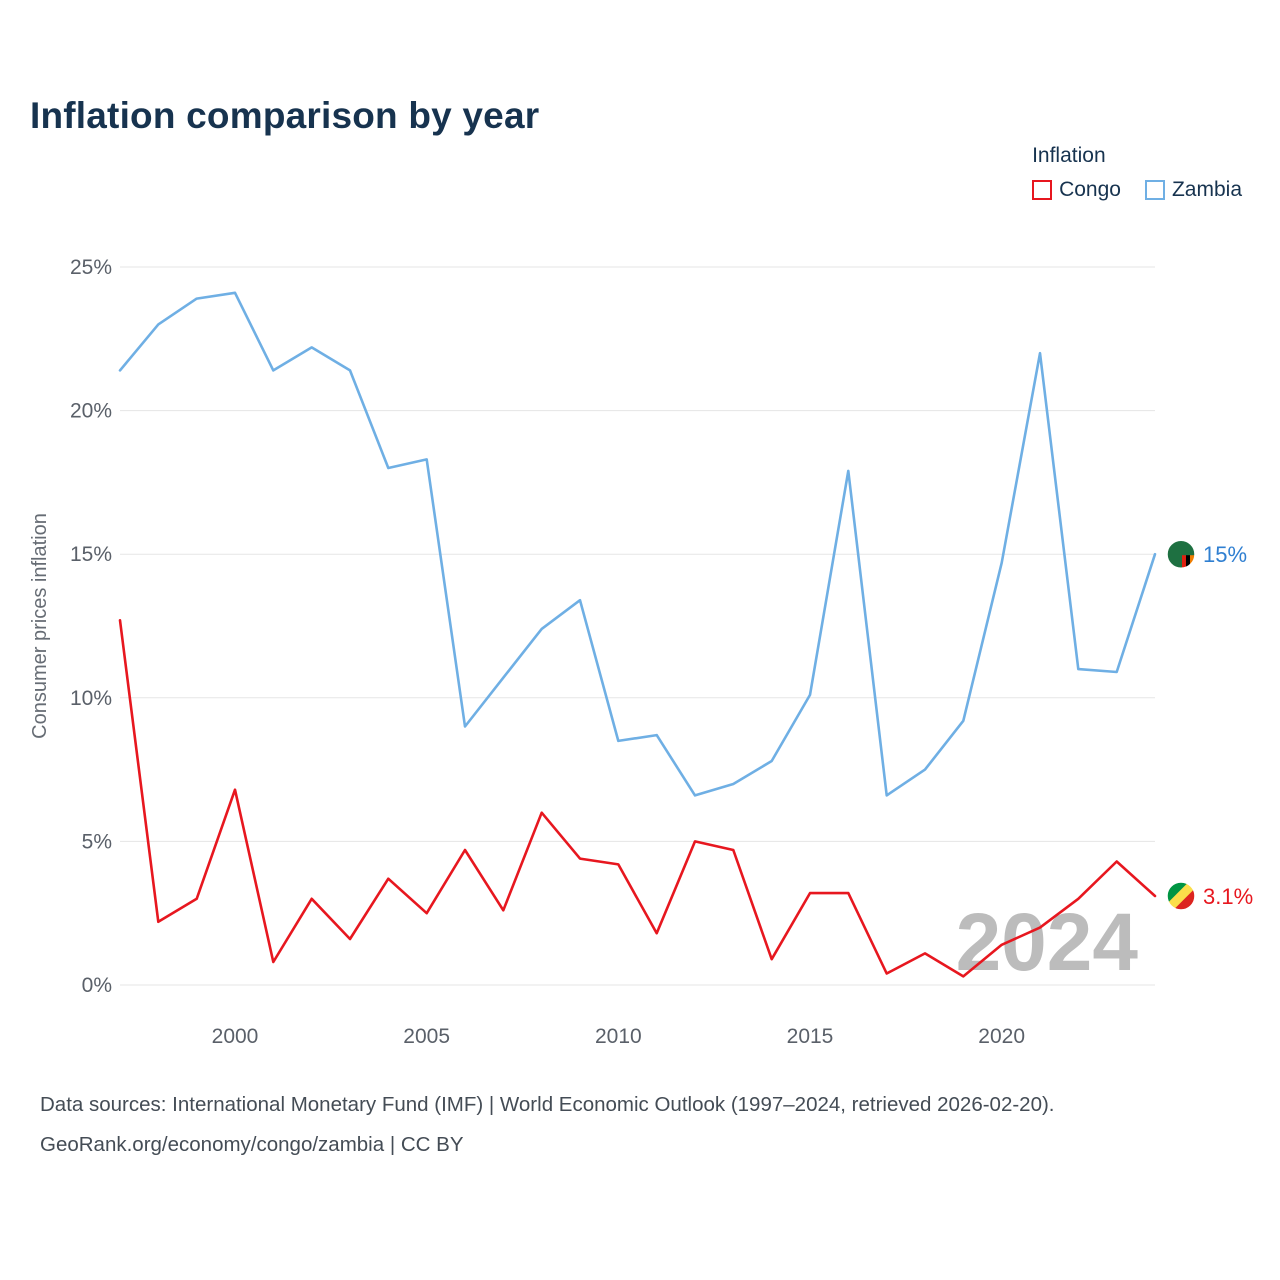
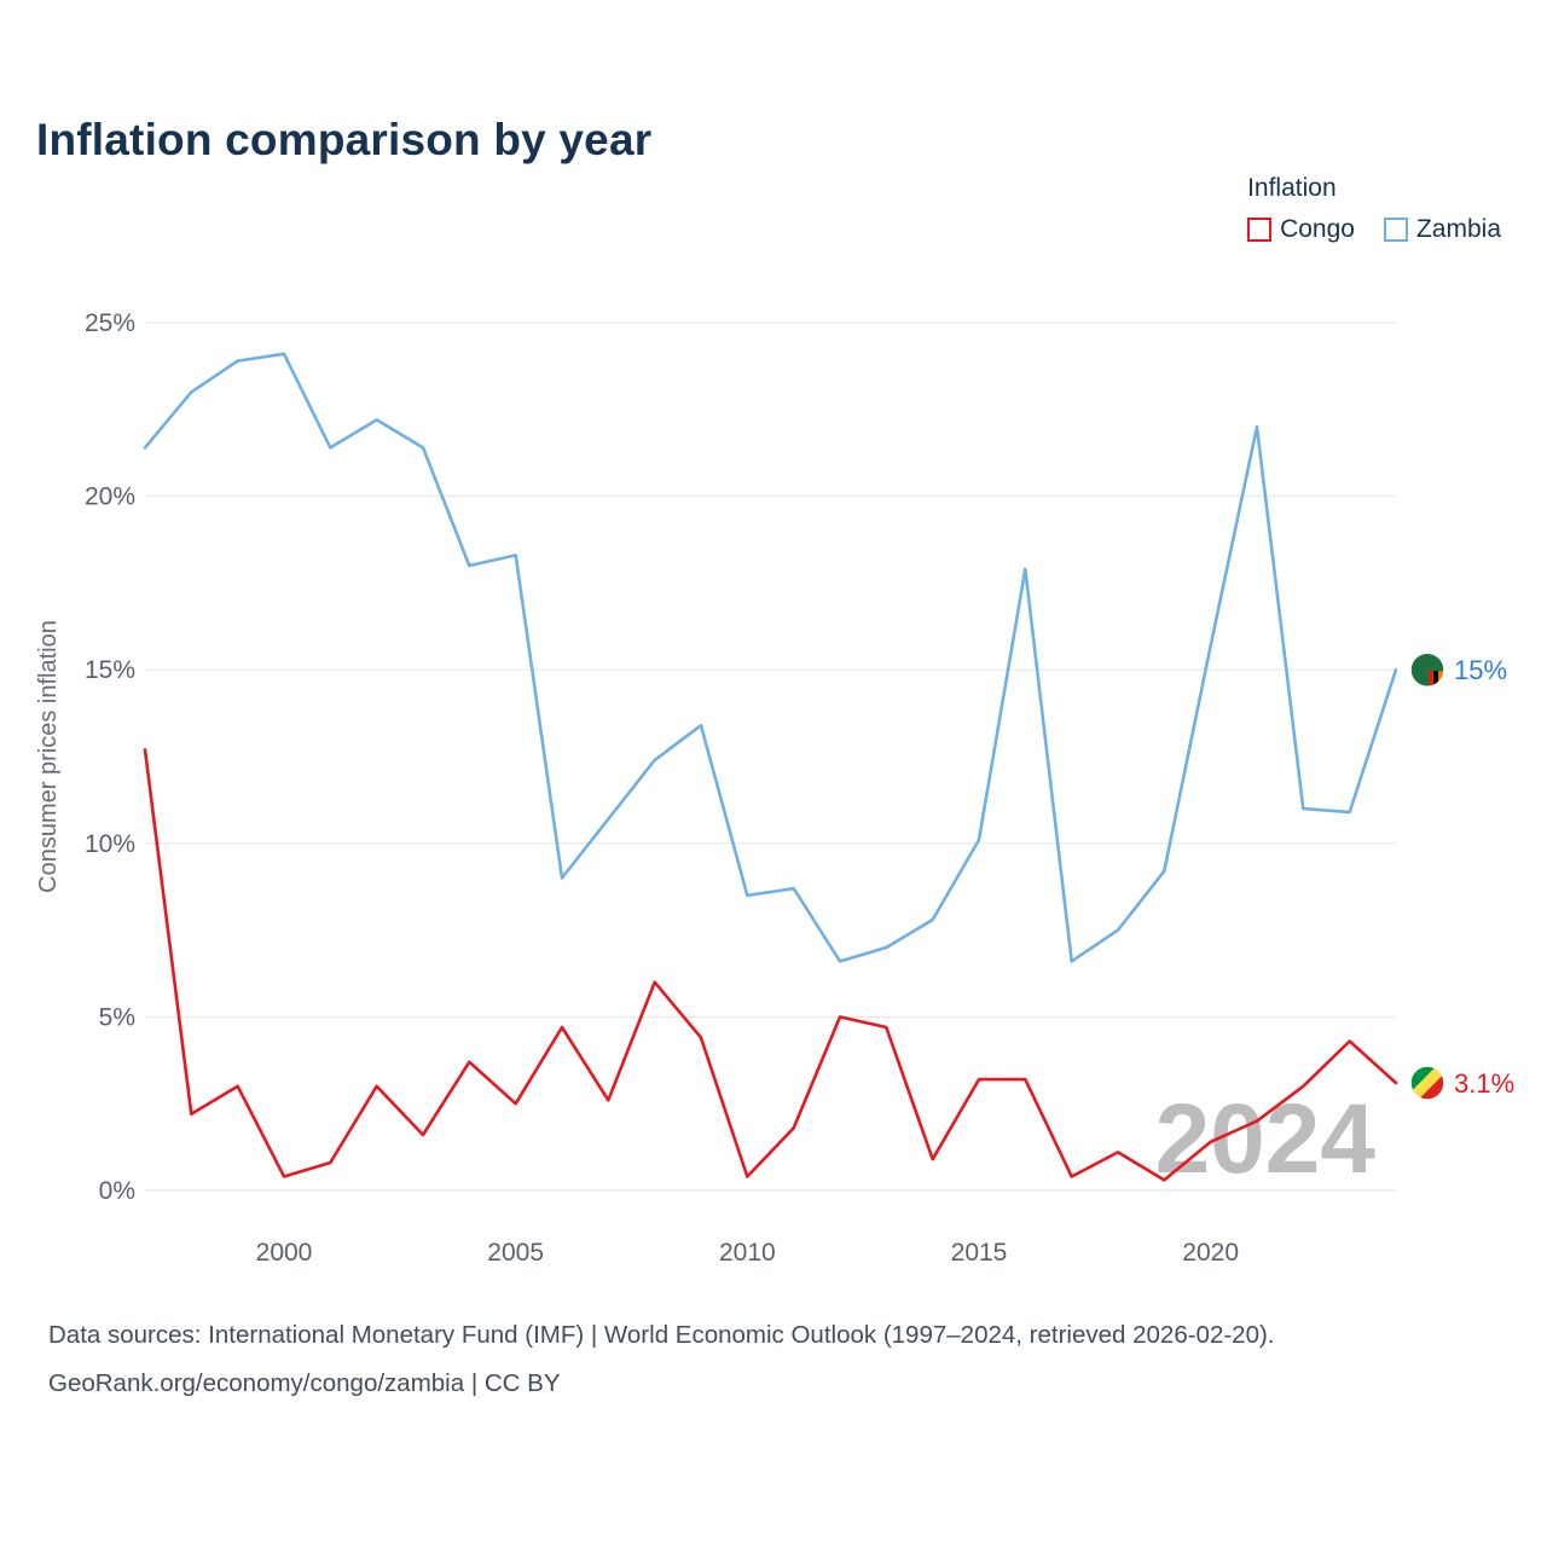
Congo/2000: 6.8% -> 0.4%
Congo/2010: 4.2% -> 0.4%
Zambia/2020: 14.7% -> 15.7%
